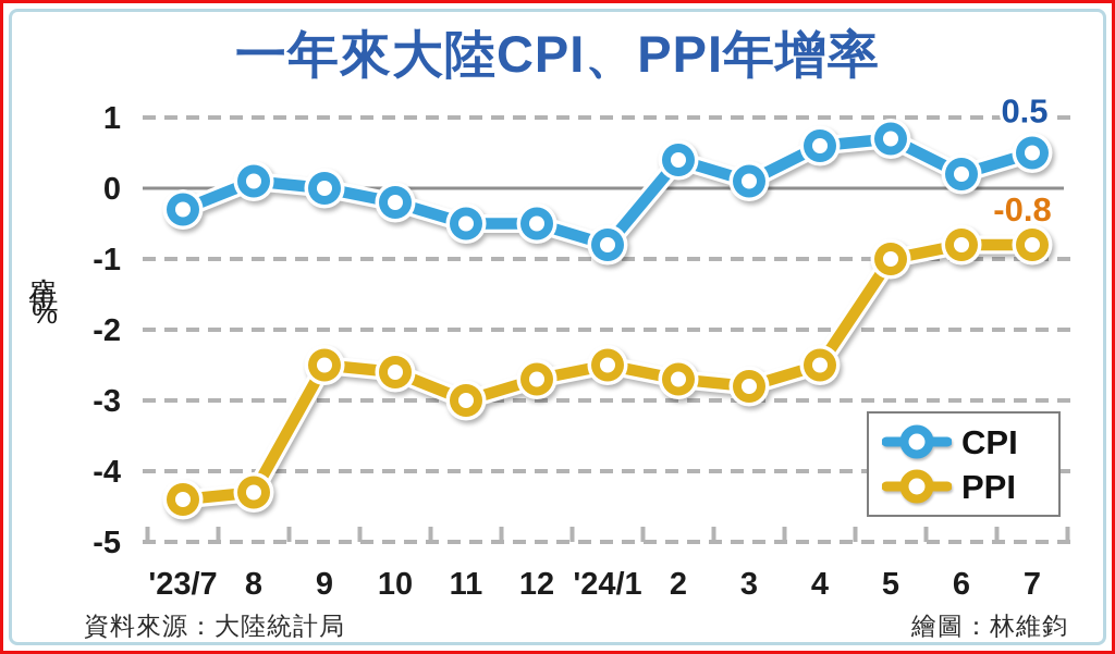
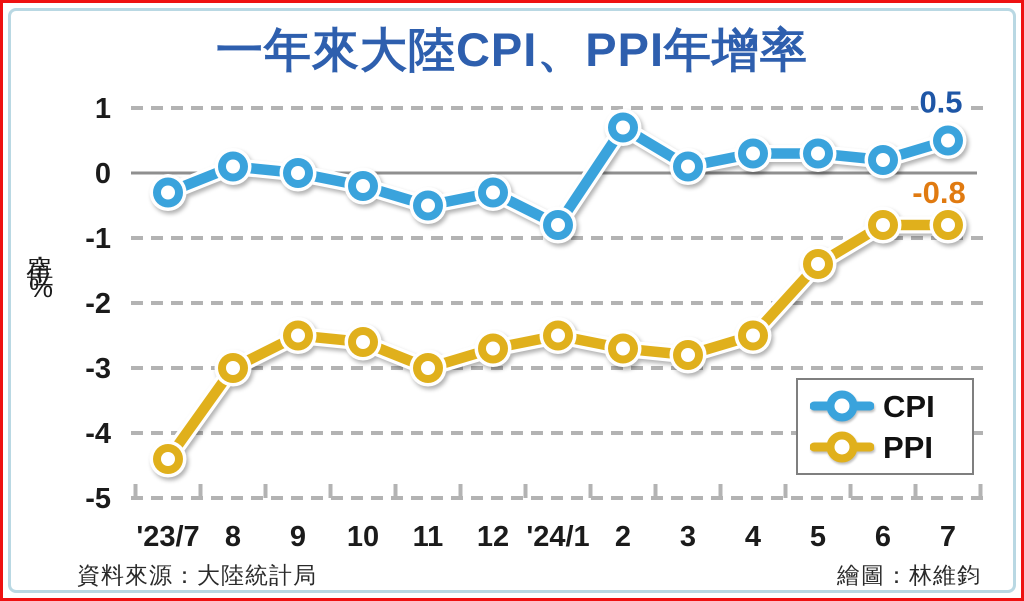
PPI/8: -4.3 -> -3.0
CPI/12: -0.5 -> -0.3
CPI/2: 0.4 -> 0.7
CPI/4: 0.6 -> 0.3
CPI/5: 0.7 -> 0.3
PPI/5: -1.0 -> -1.4
